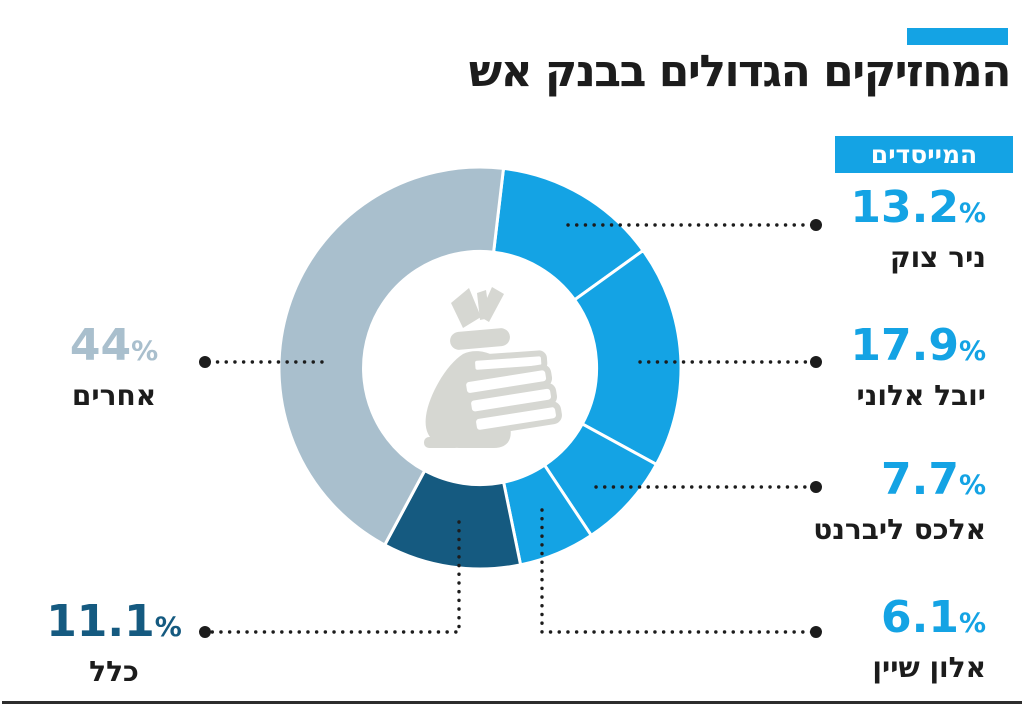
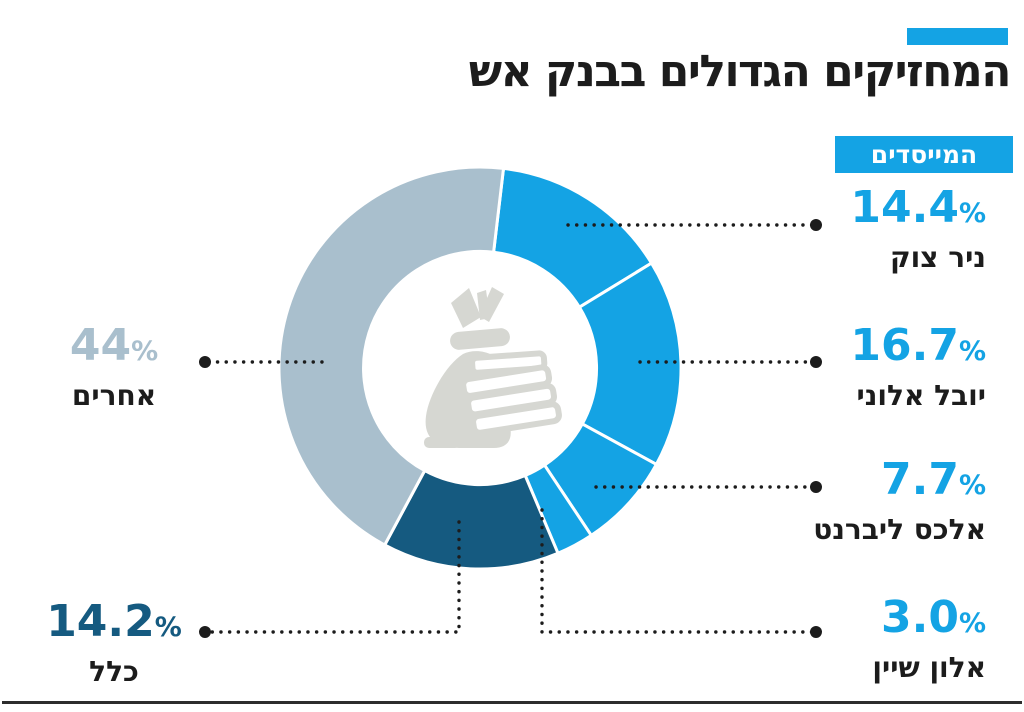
ניר צוק: 13.2 -> 14.4
יובל אלוני: 17.9 -> 16.7
אלון שיין: 6.1 -> 3.0
כלל: 11.1 -> 14.2
